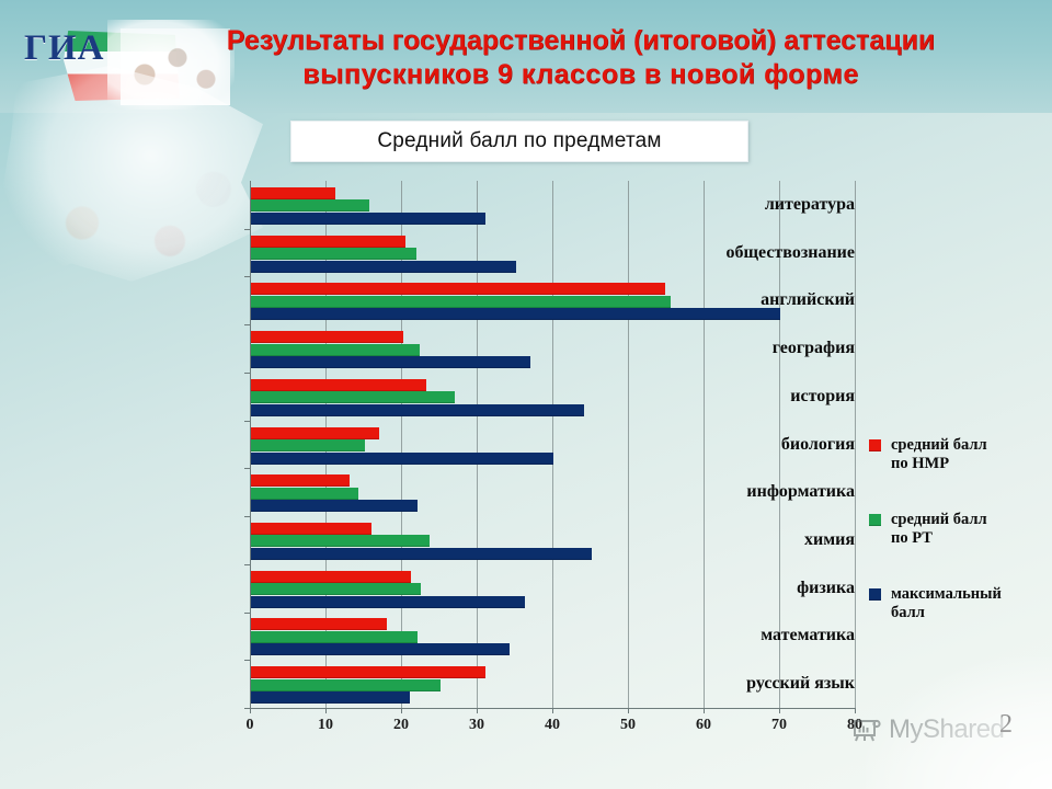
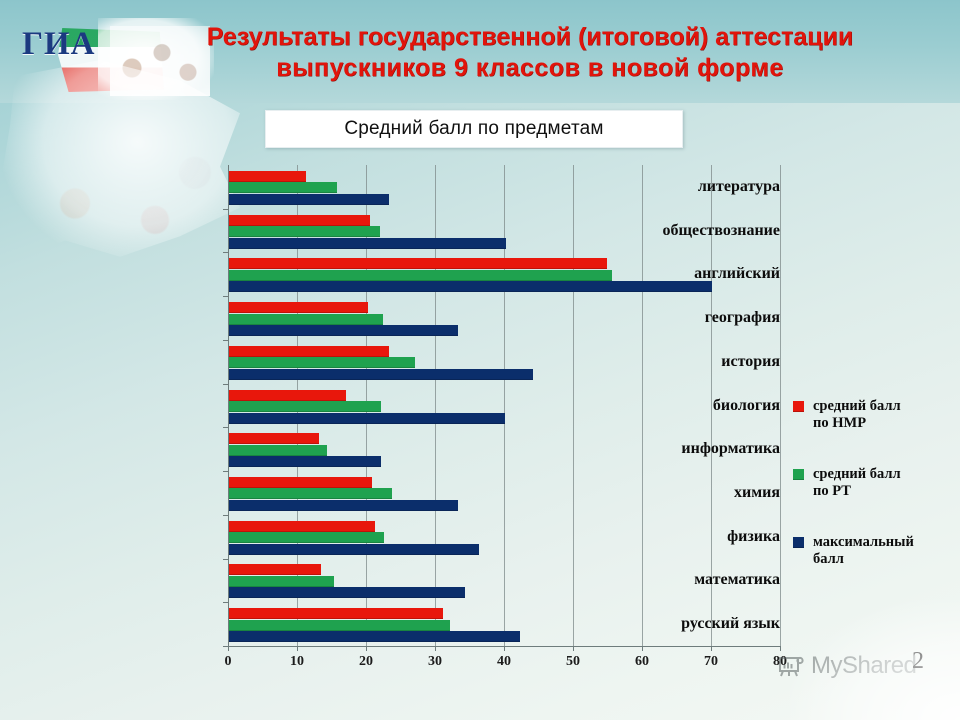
максимальный балл/литература: 31 -> 23
максимальный балл/обществознание: 35 -> 40
максимальный балл/география: 37 -> 33
средний балл по РТ/биология: 15 -> 22
средний балл по НМР/химия: 16 -> 21
максимальный балл/химия: 45 -> 33
средний балл по НМР/математика: 18 -> 13
средний балл по РТ/математика: 22 -> 15
средний балл по РТ/русский язык: 25 -> 32
максимальный балл/русский язык: 21 -> 42
